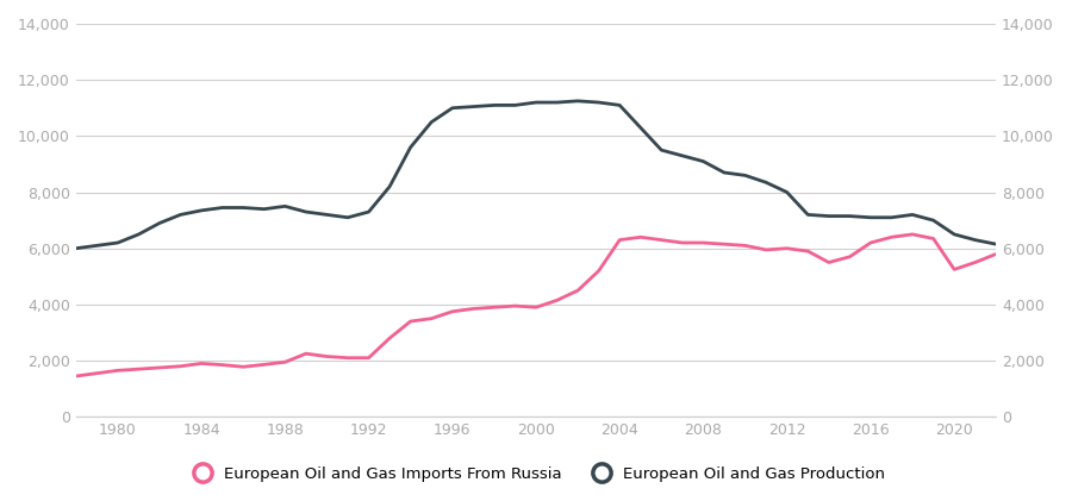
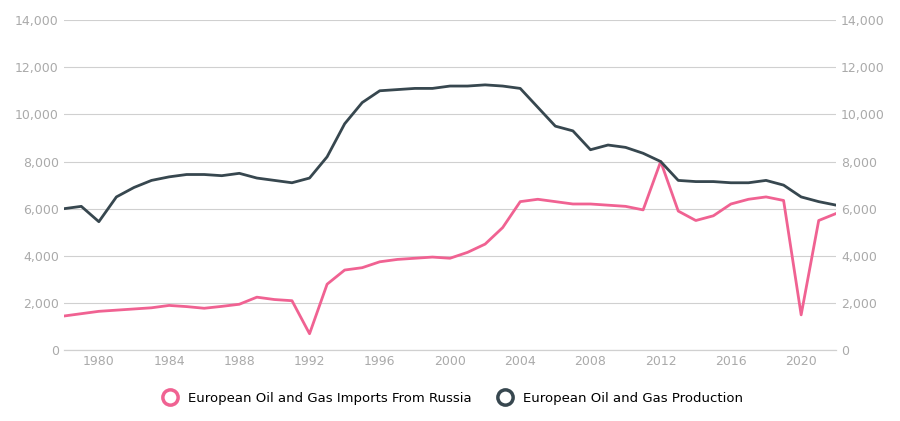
European Oil and Gas Production/1980: 6,200 -> 5,450
European Oil and Gas Imports From Russia/1992: 2,100 -> 700
European Oil and Gas Production/2008: 9,100 -> 8,500
European Oil and Gas Imports From Russia/2012: 6,000 -> 8,000
European Oil and Gas Imports From Russia/2020: 5,250 -> 1,500
